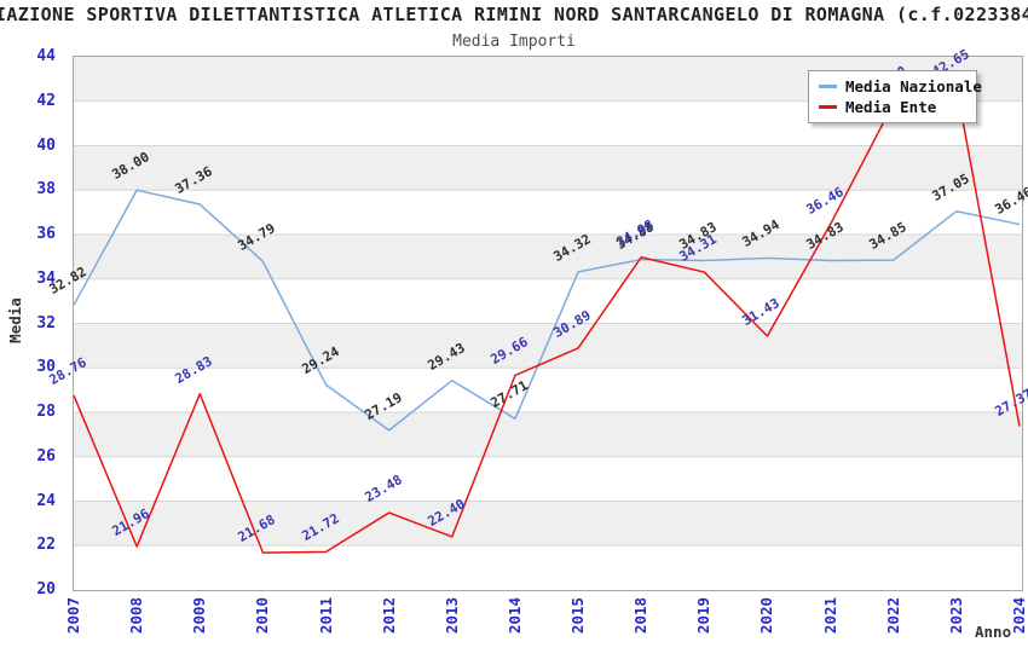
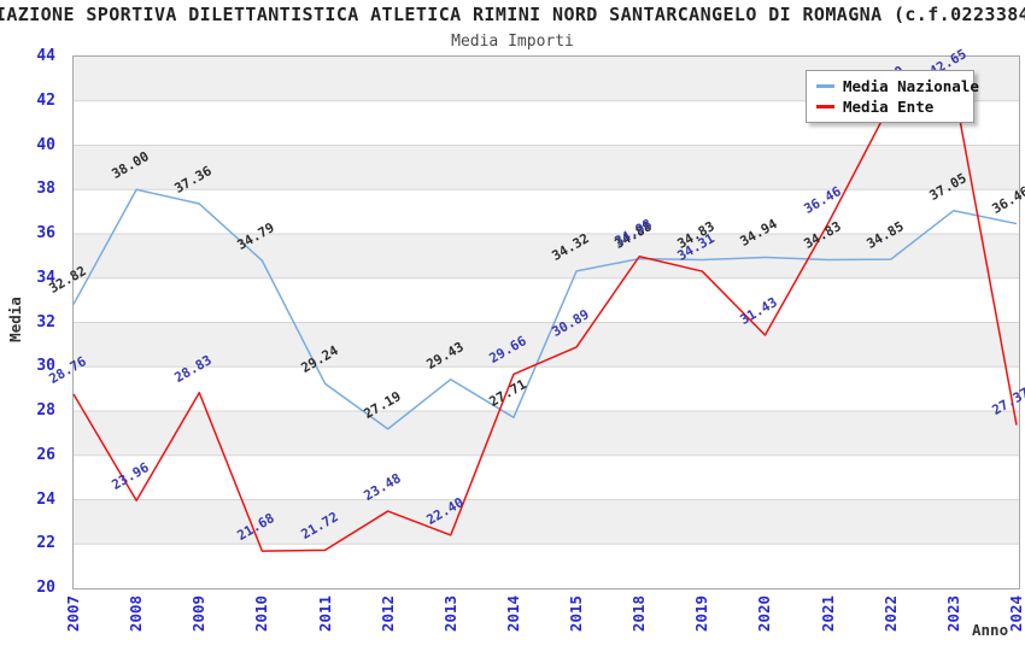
Media Ente/2008: 21.96 -> 23.96
